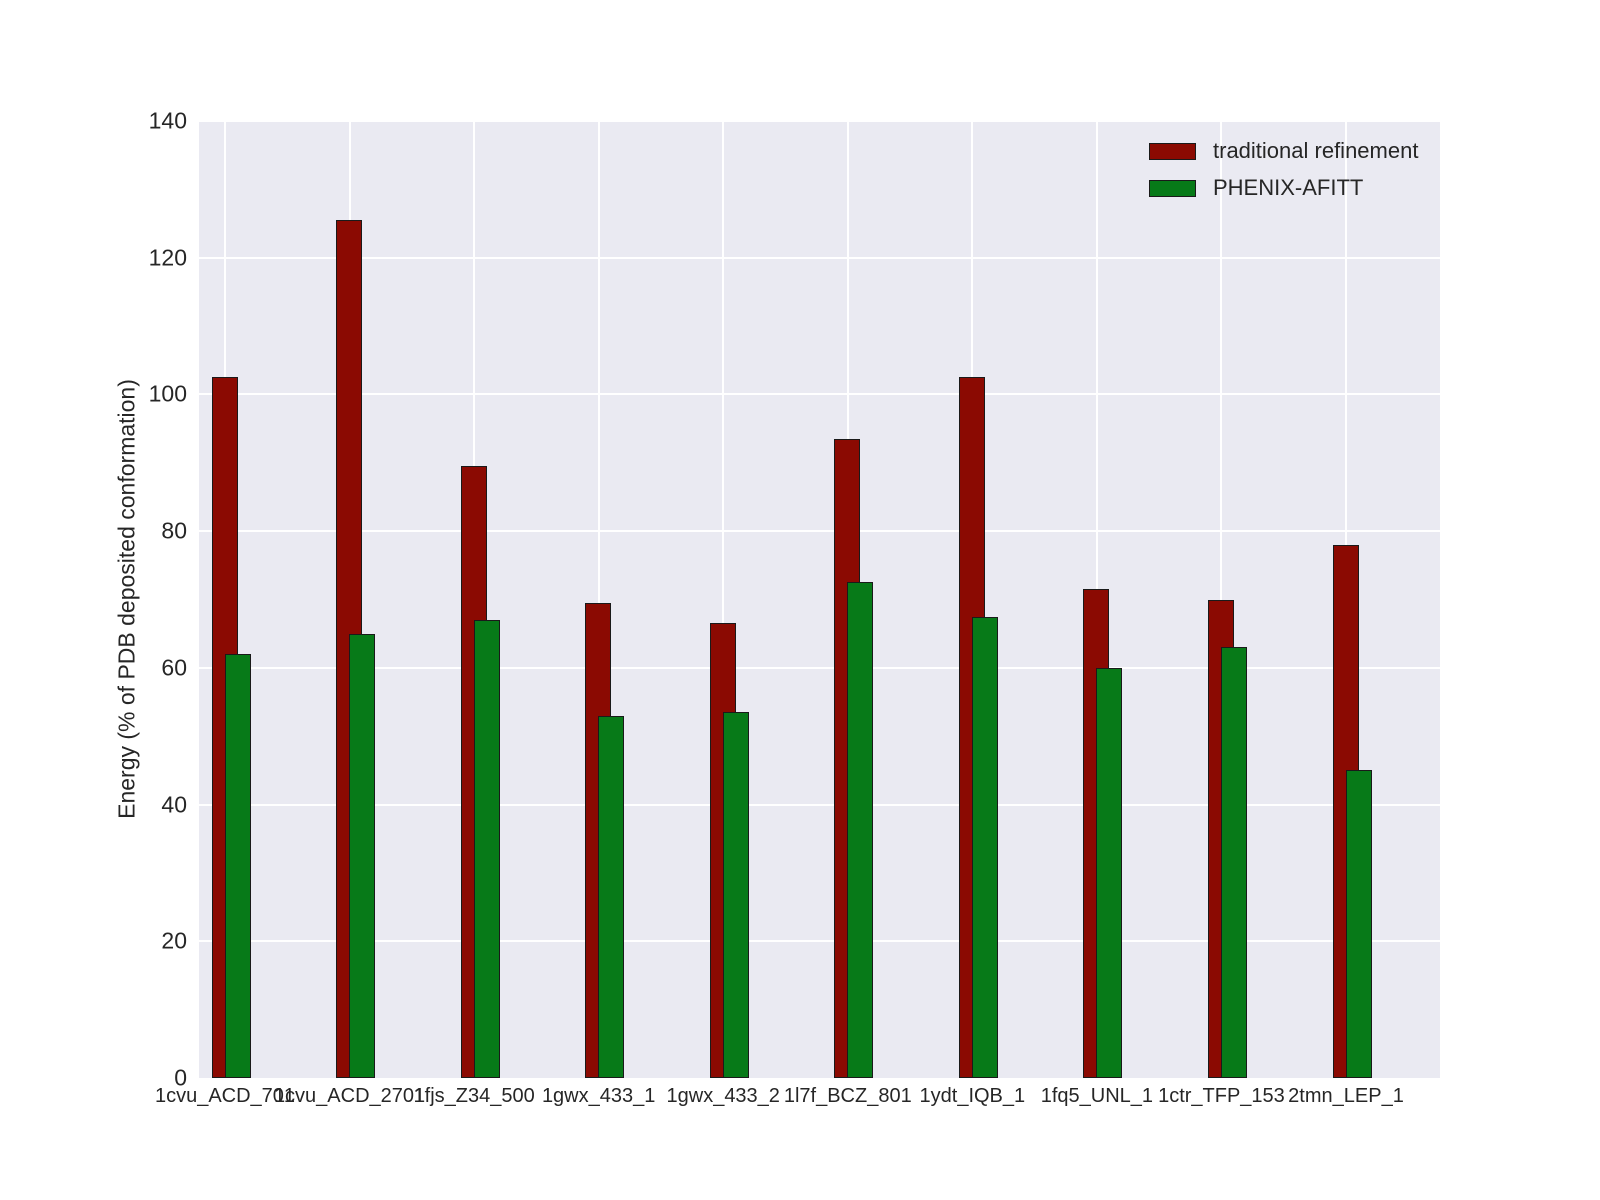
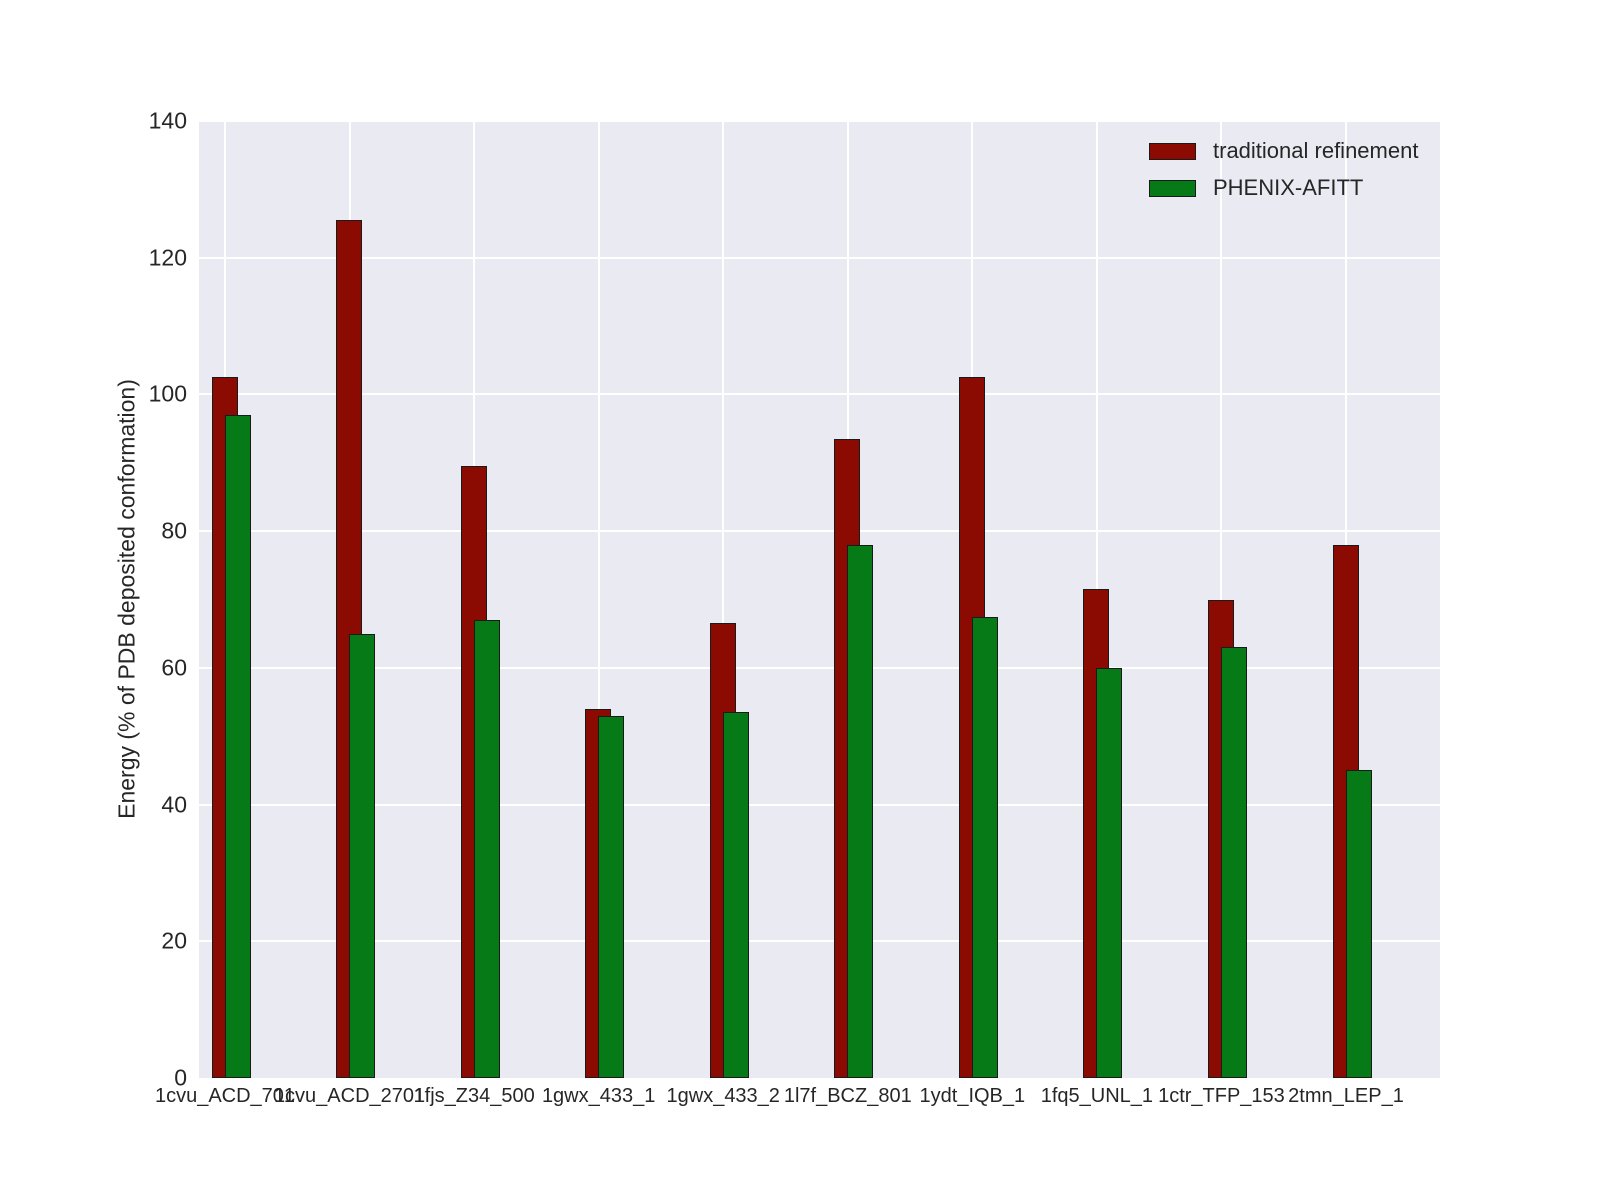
PHENIX-AFITT/1cvu_ACD_701: 62 -> 97
traditional refinement/1gwx_433_1: 70 -> 54
PHENIX-AFITT/1l7f_BCZ_801: 72 -> 78
